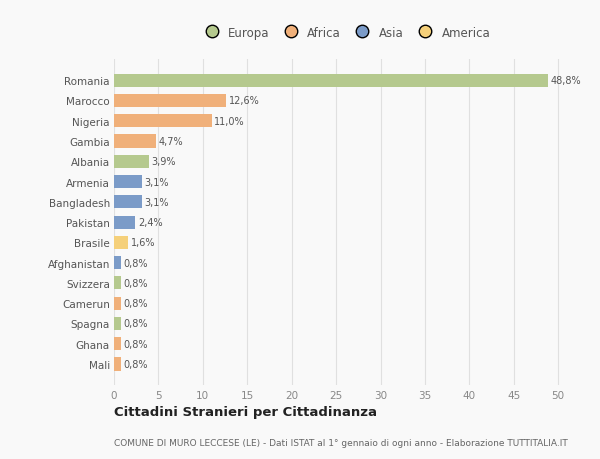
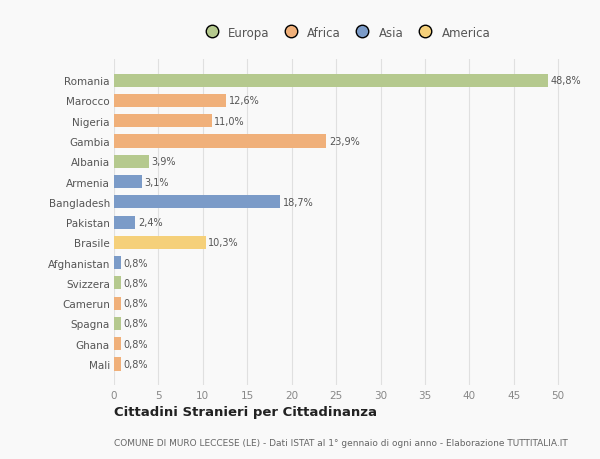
Gambia: 4,7% -> 23,9%
Bangladesh: 3,1% -> 18,7%
Brasile: 1,6% -> 10,3%
